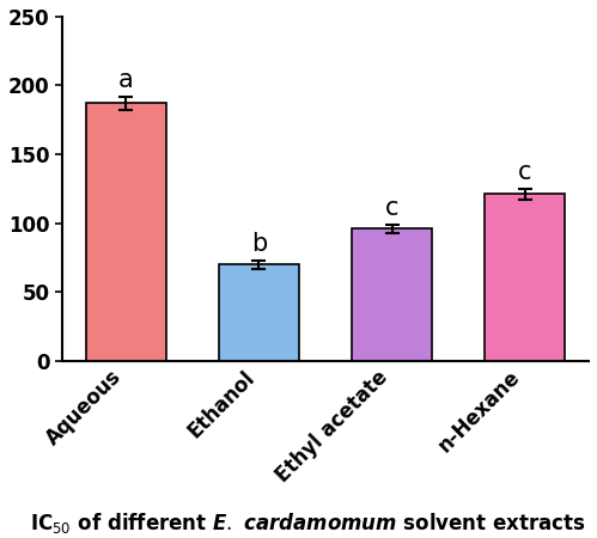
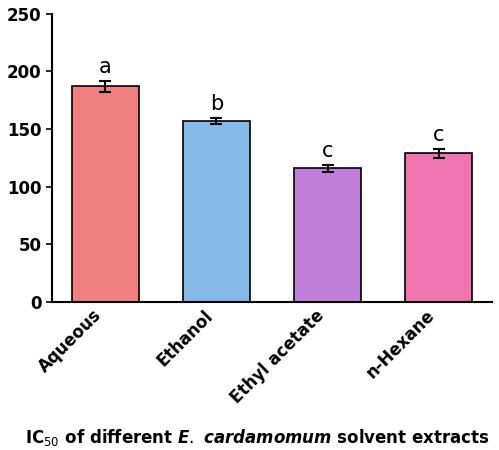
Ethanol: 70 -> 157
Ethyl acetate: 96 -> 116
n-Hexane: 121 -> 129
